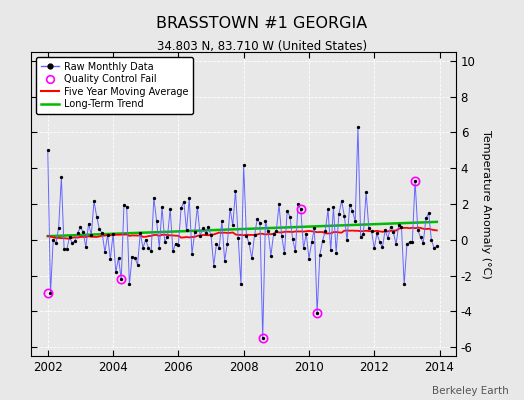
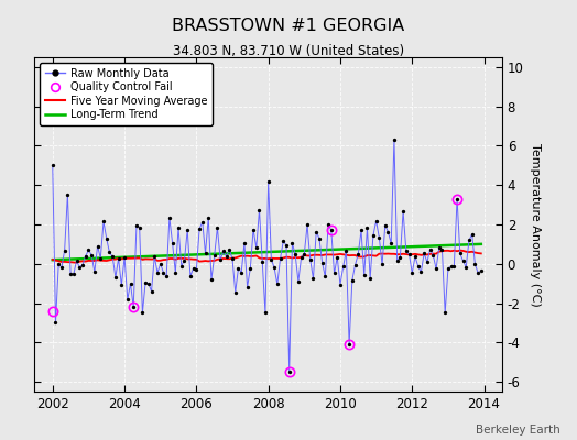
Quality Control Fail/2002: -3.0 -> -2.4
